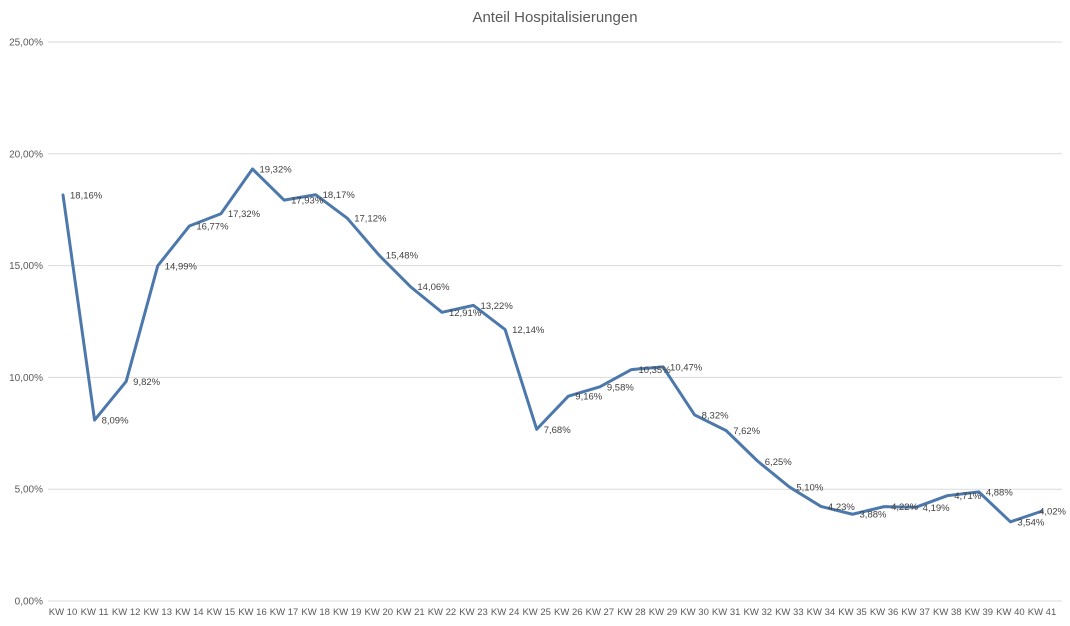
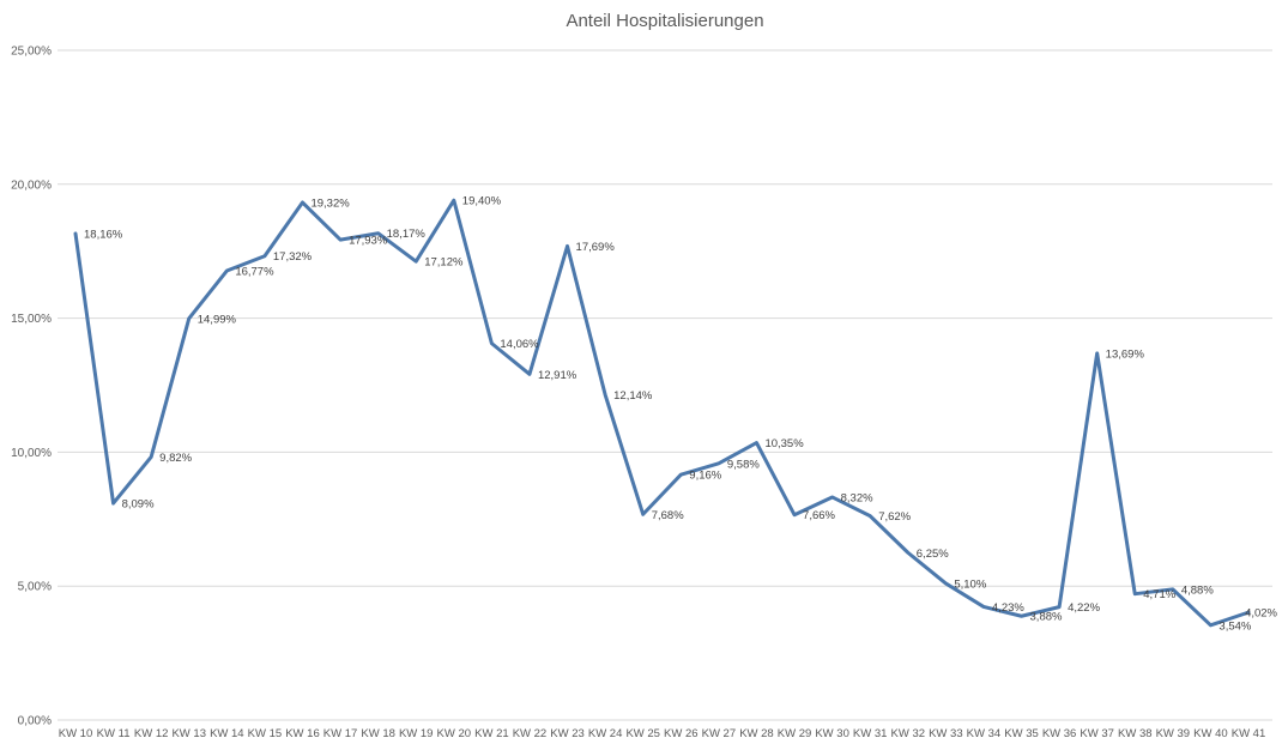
KW 20: 15,48% -> 19,40%
KW 23: 13,22% -> 17,69%
KW 29: 10,47% -> 7,66%
KW 37: 4,19% -> 13,69%
